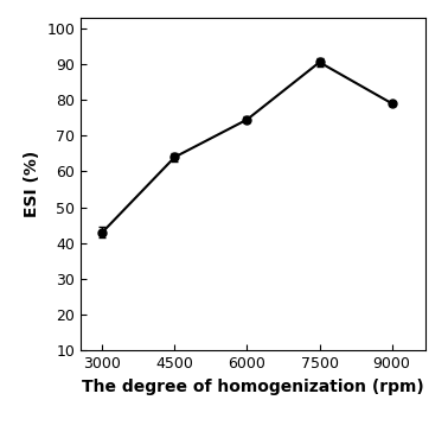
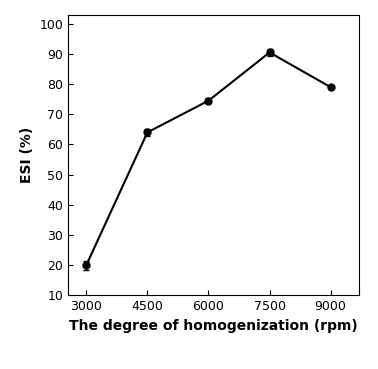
3000: 43.0 -> 20.0
